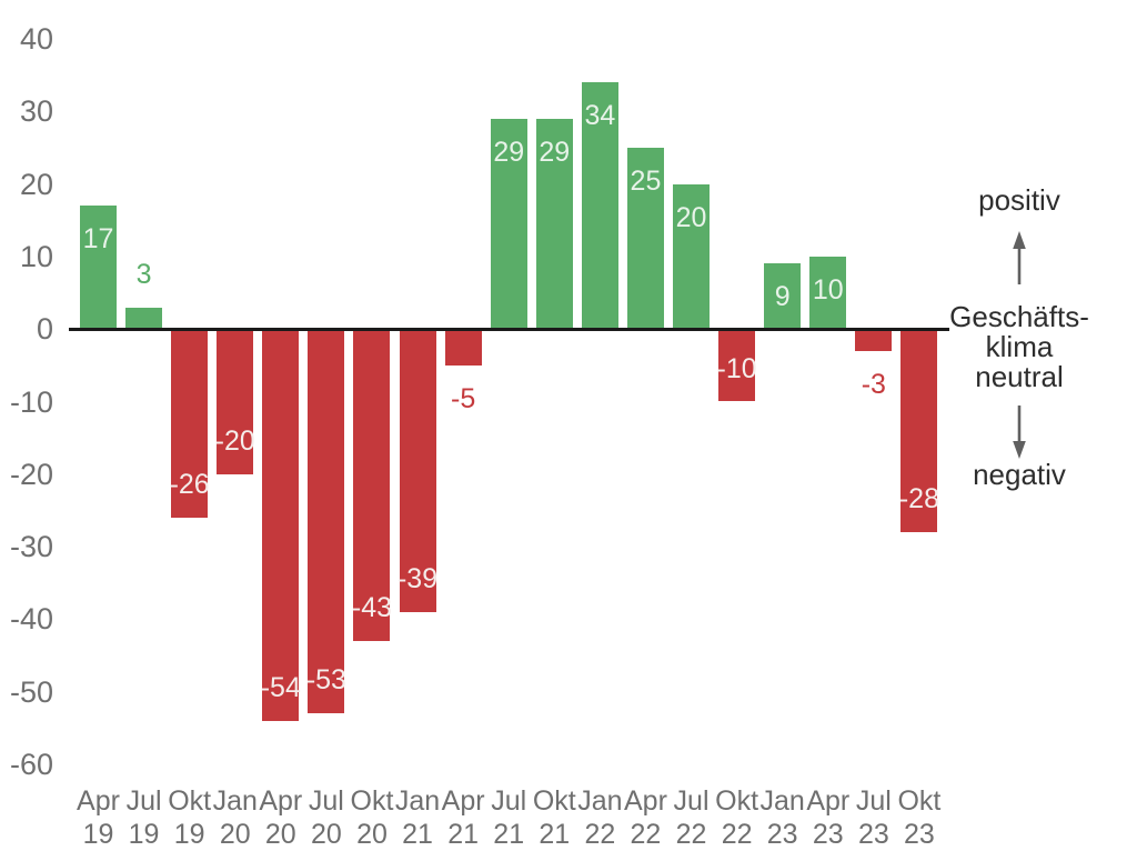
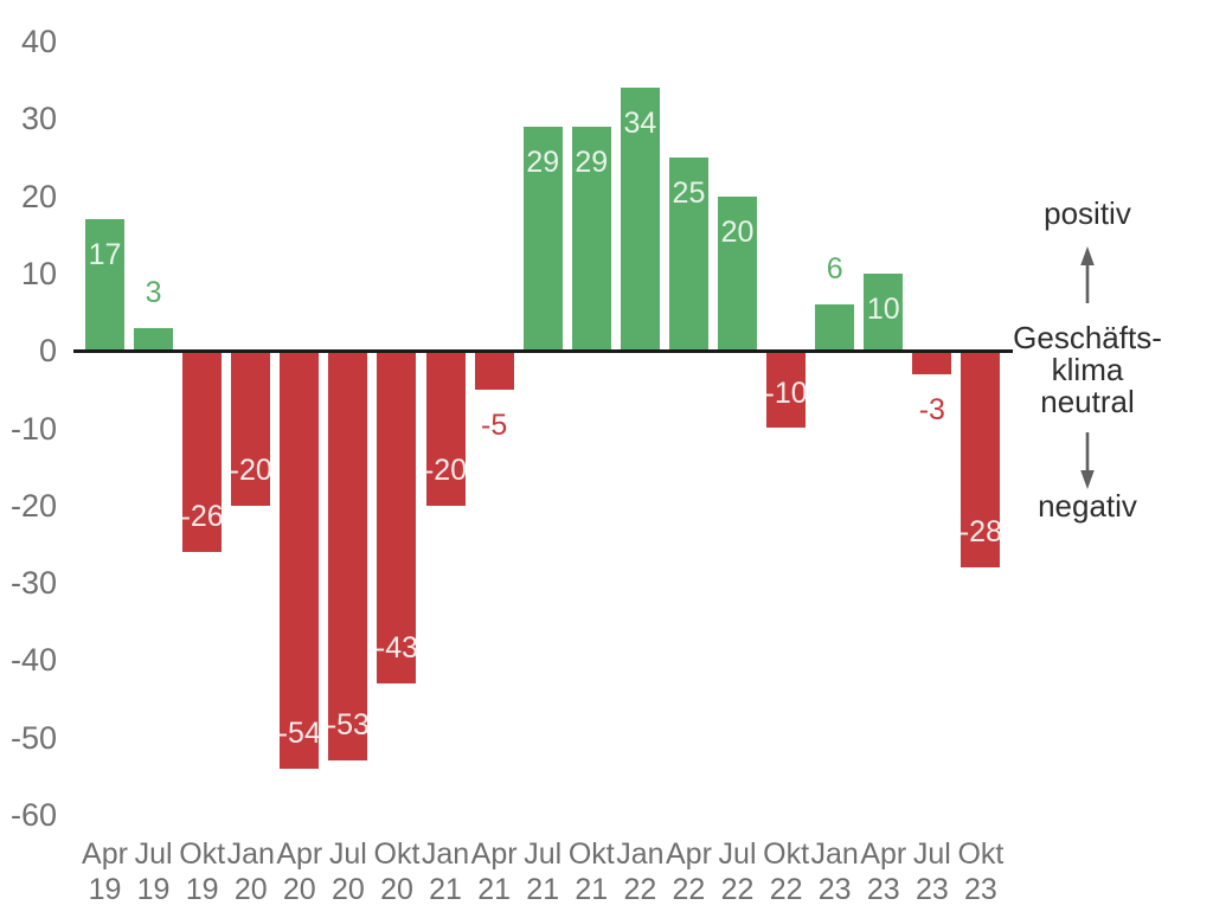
Jan 21: -39 -> -20
Jan 23: 9 -> 6
